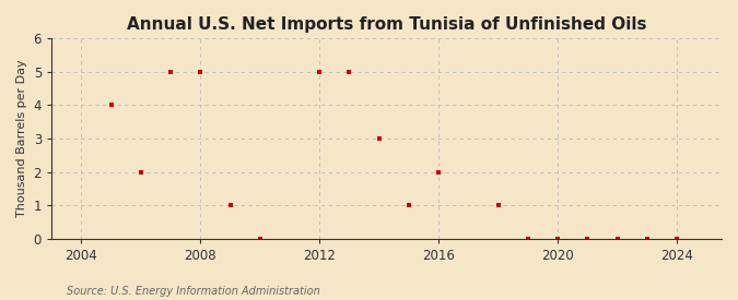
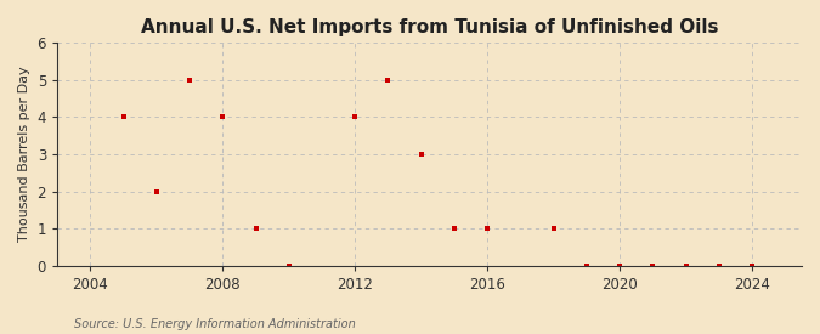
2008: 5 -> 4
2012: 5 -> 4
2016: 2 -> 1
